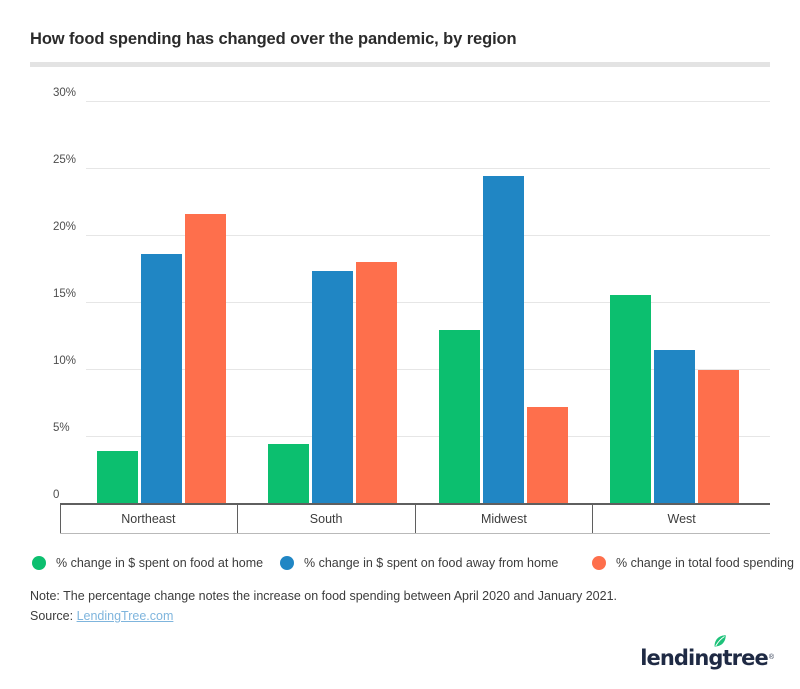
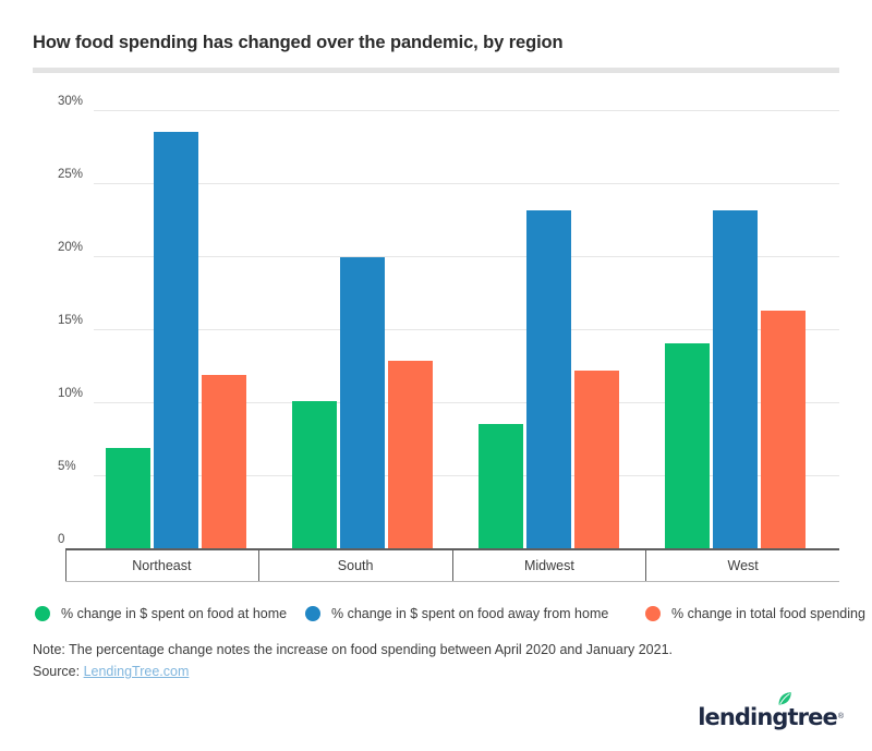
% change in $ spent on food at home/Northeast: 3.9% -> 6.9%
% change in $ spent on food away from home/Northeast: 18.6% -> 28.5%
% change in total food spending/Northeast: 21.6% -> 11.9%
% change in $ spent on food at home/South: 4.4% -> 10.1%
% change in $ spent on food away from home/South: 17.3% -> 19.9%
% change in total food spending/South: 18.0% -> 12.8%
% change in $ spent on food at home/Midwest: 12.9% -> 8.5%
% change in $ spent on food away from home/Midwest: 24.4% -> 23.1%
% change in total food spending/Midwest: 7.2% -> 12.2%
% change in $ spent on food at home/West: 15.5% -> 14.0%
% change in $ spent on food away from home/West: 11.4% -> 23.1%
% change in total food spending/West: 9.9% -> 16.3%
